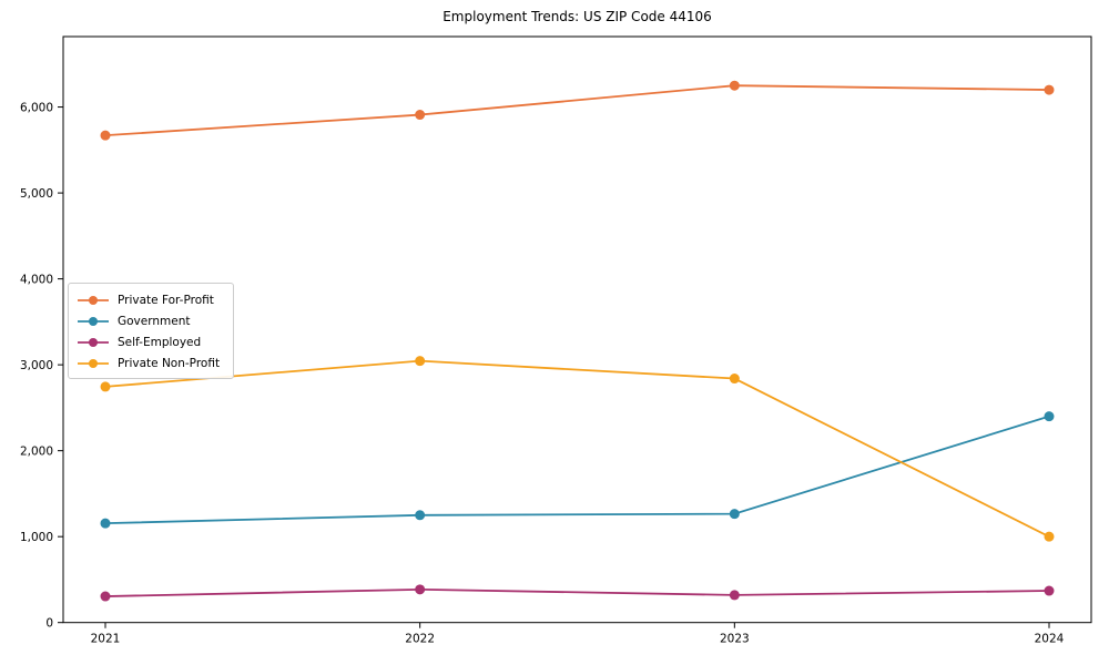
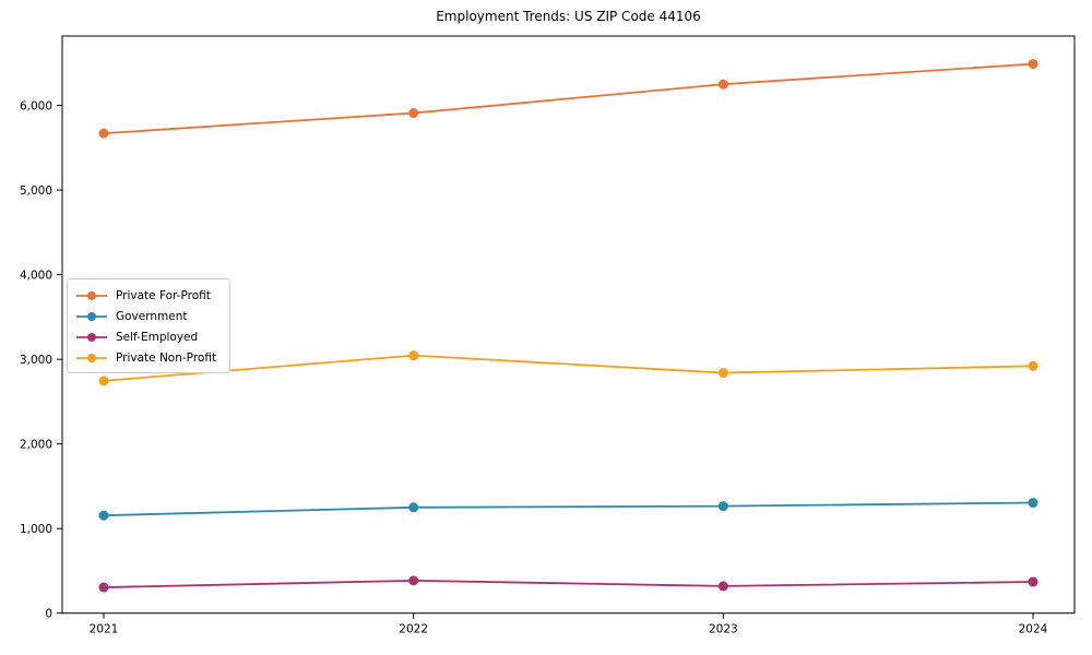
Private For-Profit/2024: 6200 -> 6500
Government/2024: 2400 -> 1300
Private Non-Profit/2024: 1000 -> 2900
